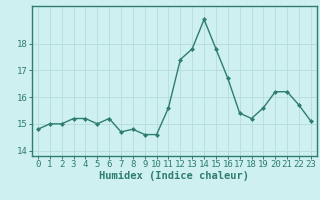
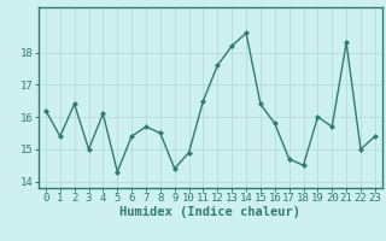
0: 14.8 -> 16.2
1: 15.0 -> 15.4
2: 15.0 -> 16.4
3: 15.2 -> 15.0
4: 15.2 -> 16.1
5: 15.0 -> 14.3
6: 15.2 -> 15.4
7: 14.7 -> 15.7
8: 14.8 -> 15.5
9: 14.6 -> 14.4
10: 14.6 -> 14.9
11: 15.6 -> 16.5
12: 17.4 -> 17.6
13: 17.8 -> 18.2
14: 18.9 -> 18.6
15: 17.8 -> 16.4
16: 16.7 -> 15.8
17: 15.4 -> 14.7
18: 15.2 -> 14.5
19: 15.6 -> 16.0
20: 16.2 -> 15.7
21: 16.2 -> 18.3
22: 15.7 -> 15.0
23: 15.1 -> 15.4
